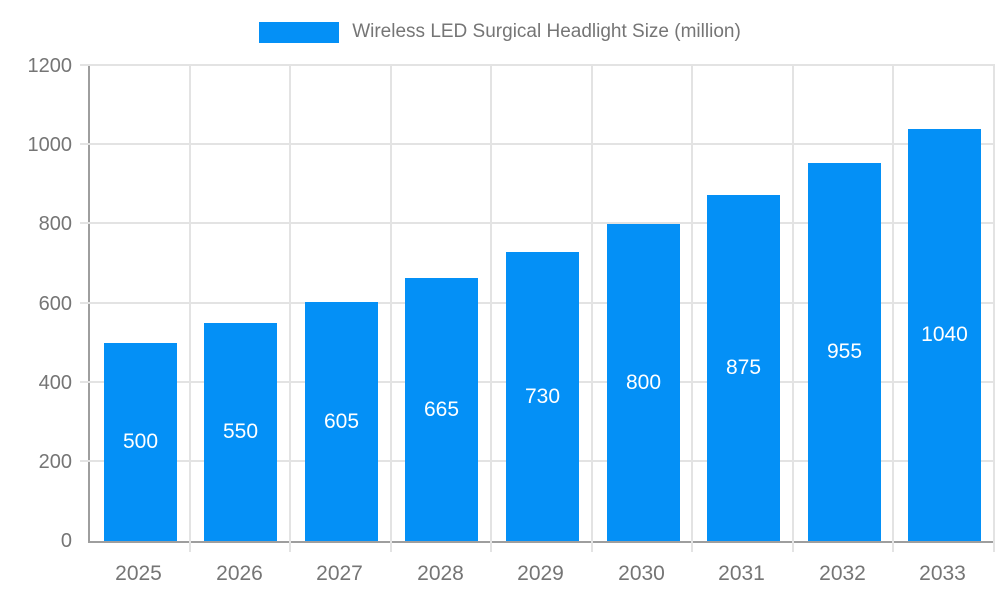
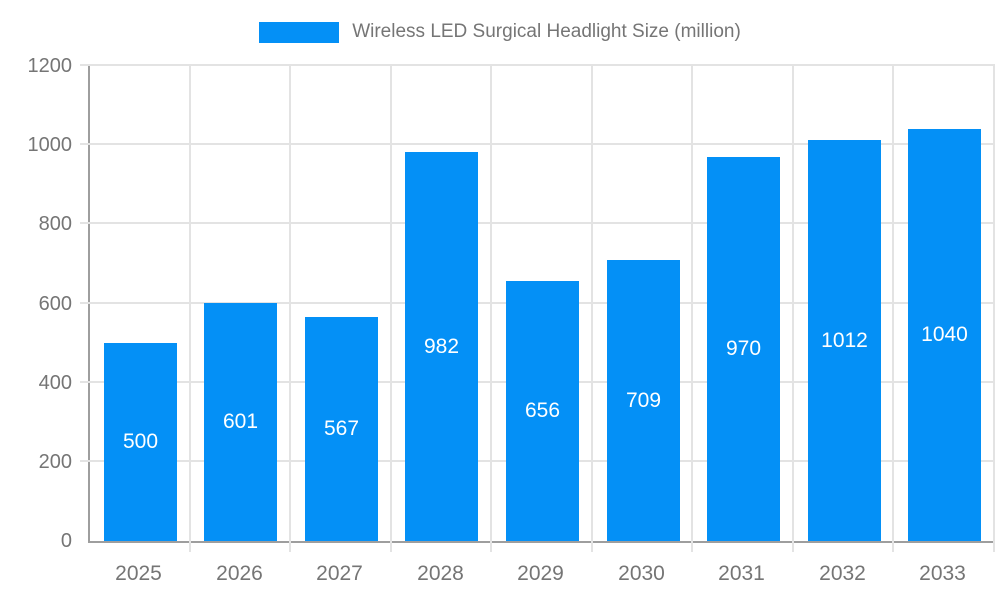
2026: 550 -> 601
2027: 605 -> 567
2028: 665 -> 982
2029: 730 -> 656
2030: 800 -> 709
2031: 875 -> 970
2032: 955 -> 1012
